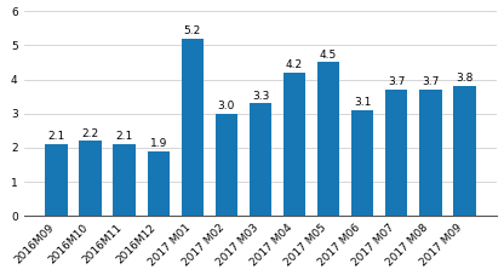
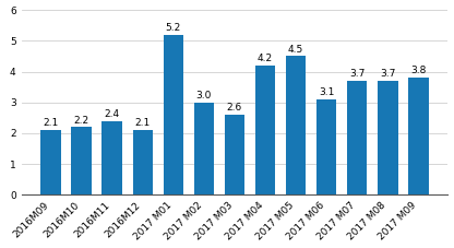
2016M11: 2.1 -> 2.4
2016M12: 1.9 -> 2.1
2017 M03: 3.3 -> 2.6
